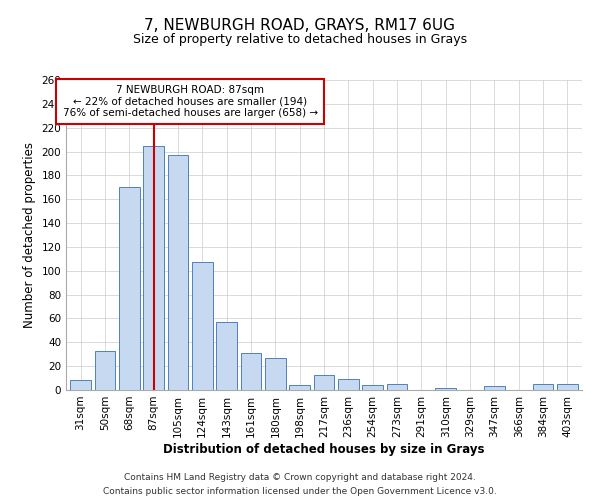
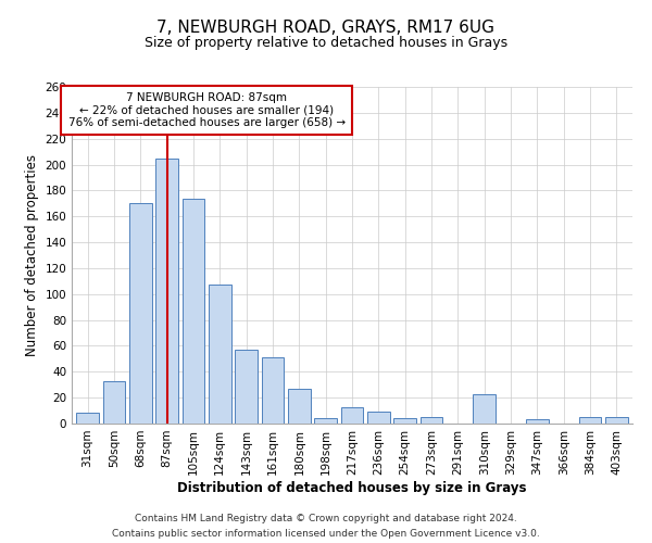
105sqm: 197 -> 174
161sqm: 31 -> 51
310sqm: 2 -> 23
